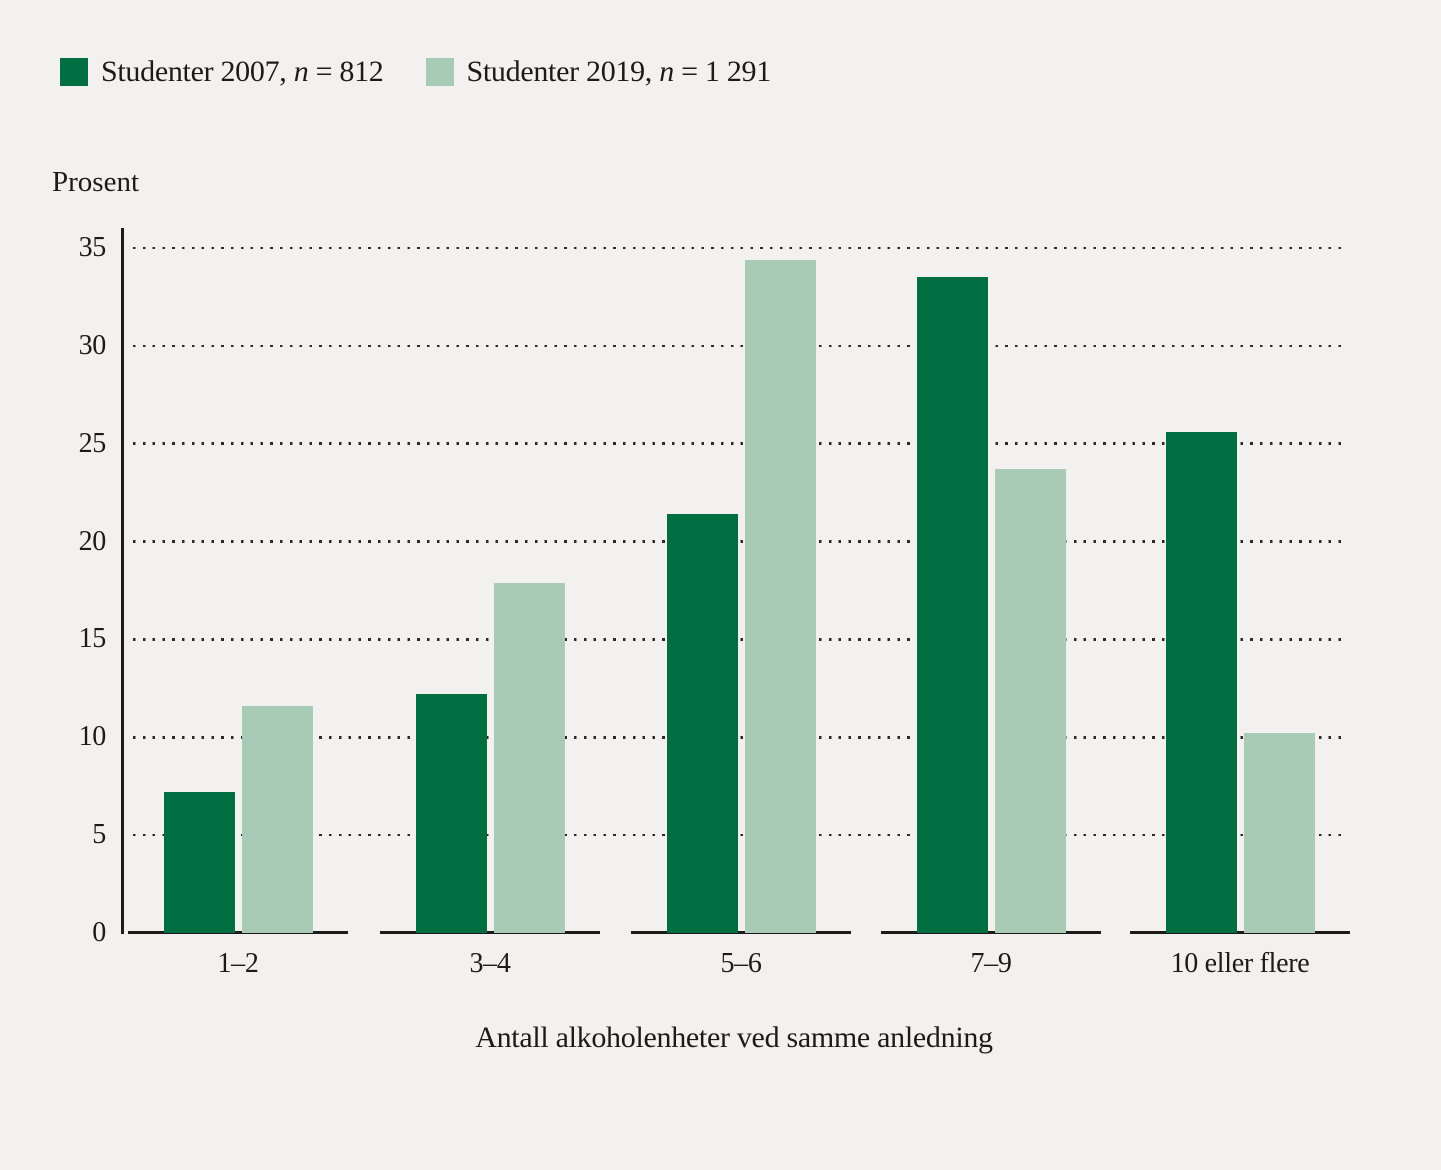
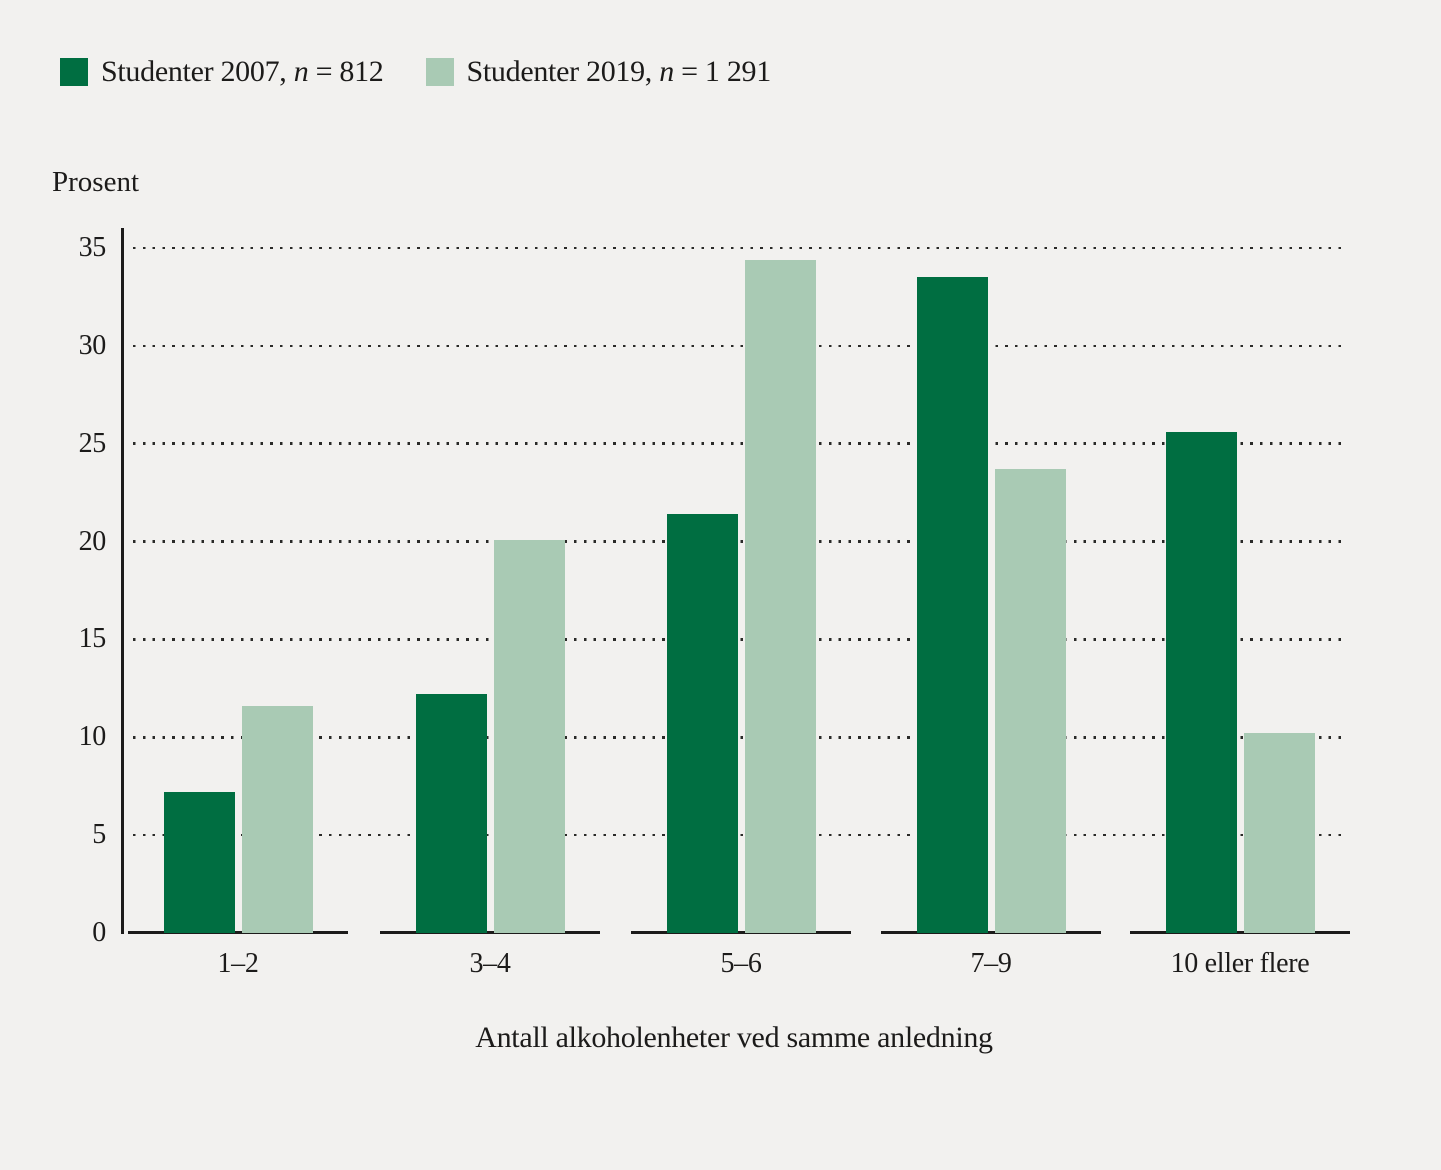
Studenter 2019, n = 1 291/3–4: 17.9 -> 20.1
